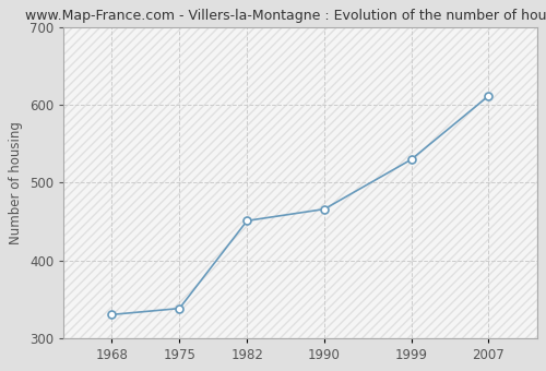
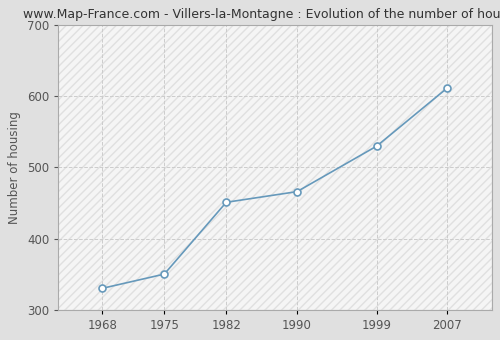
1975: 338 -> 350
